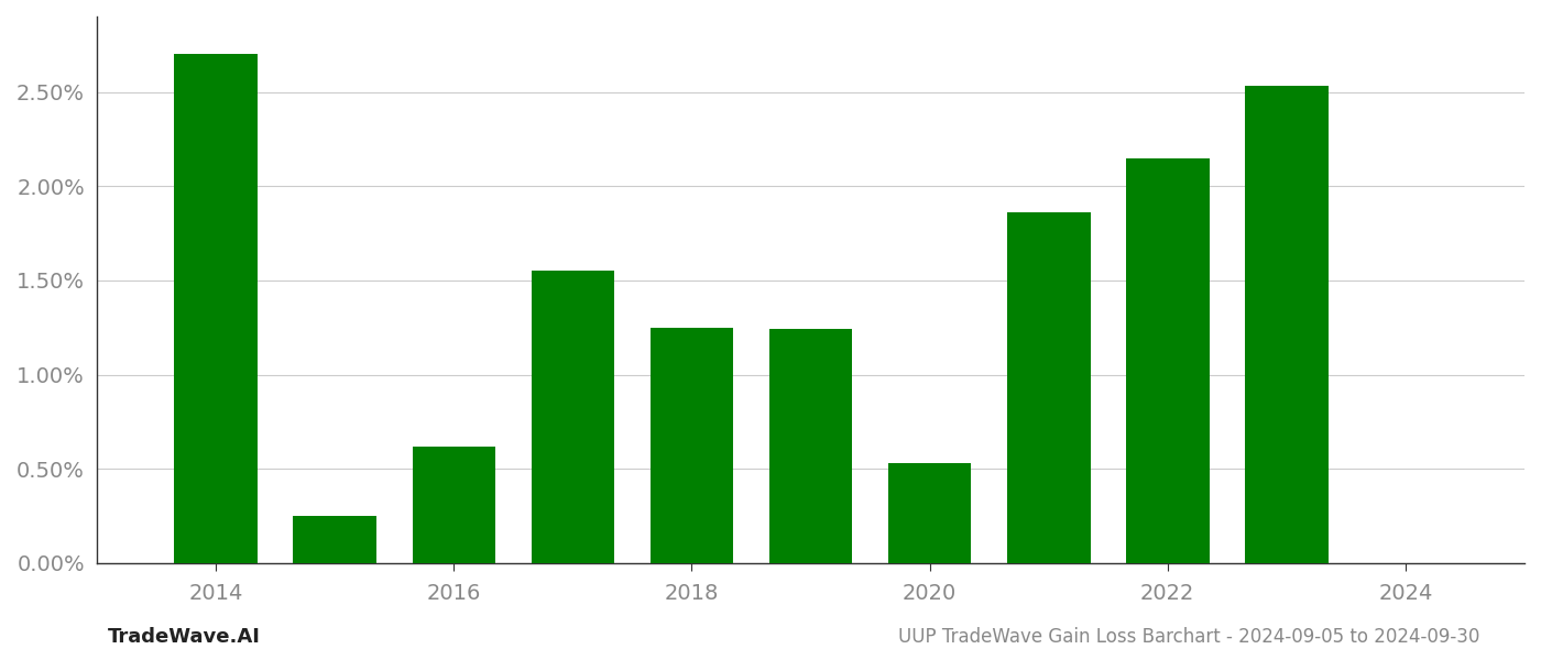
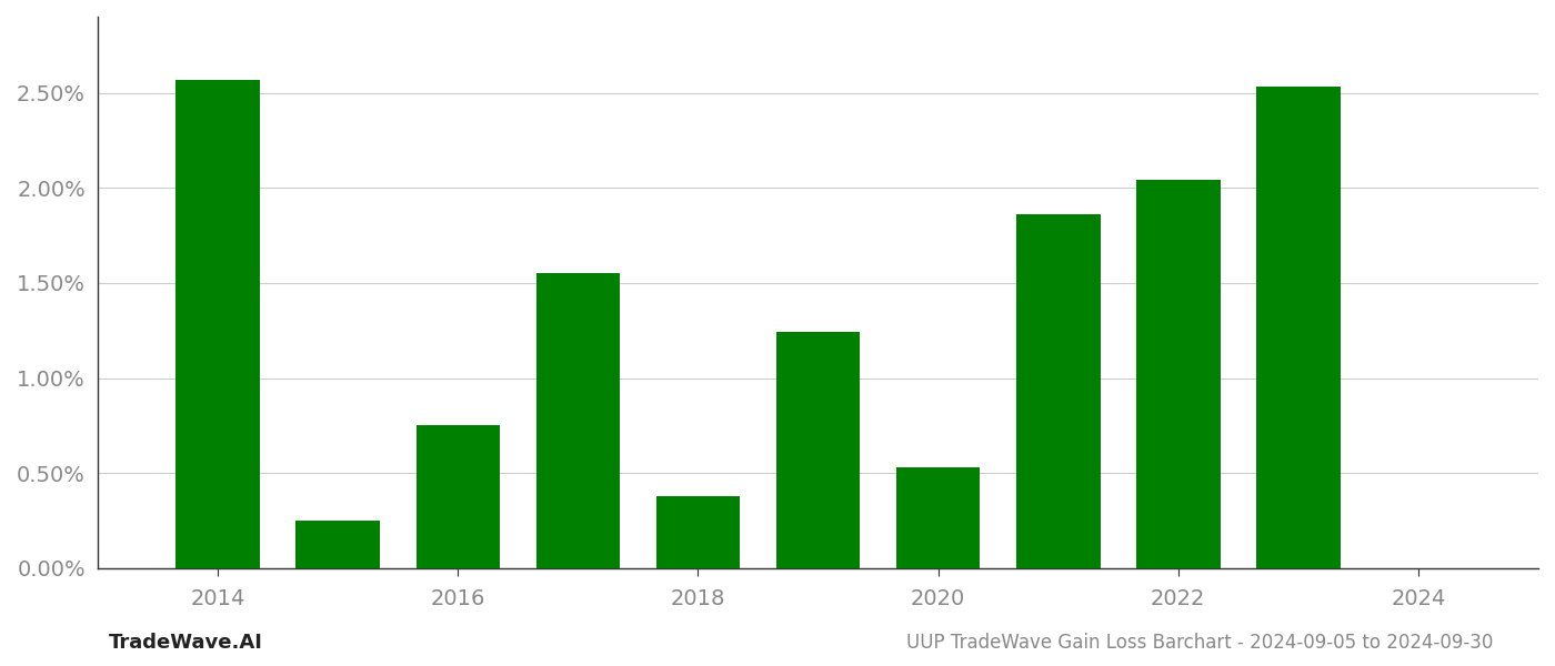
2014: 2.70% -> 2.57%
2016: 0.62% -> 0.75%
2018: 1.25% -> 0.38%
2022: 2.15% -> 2.04%
